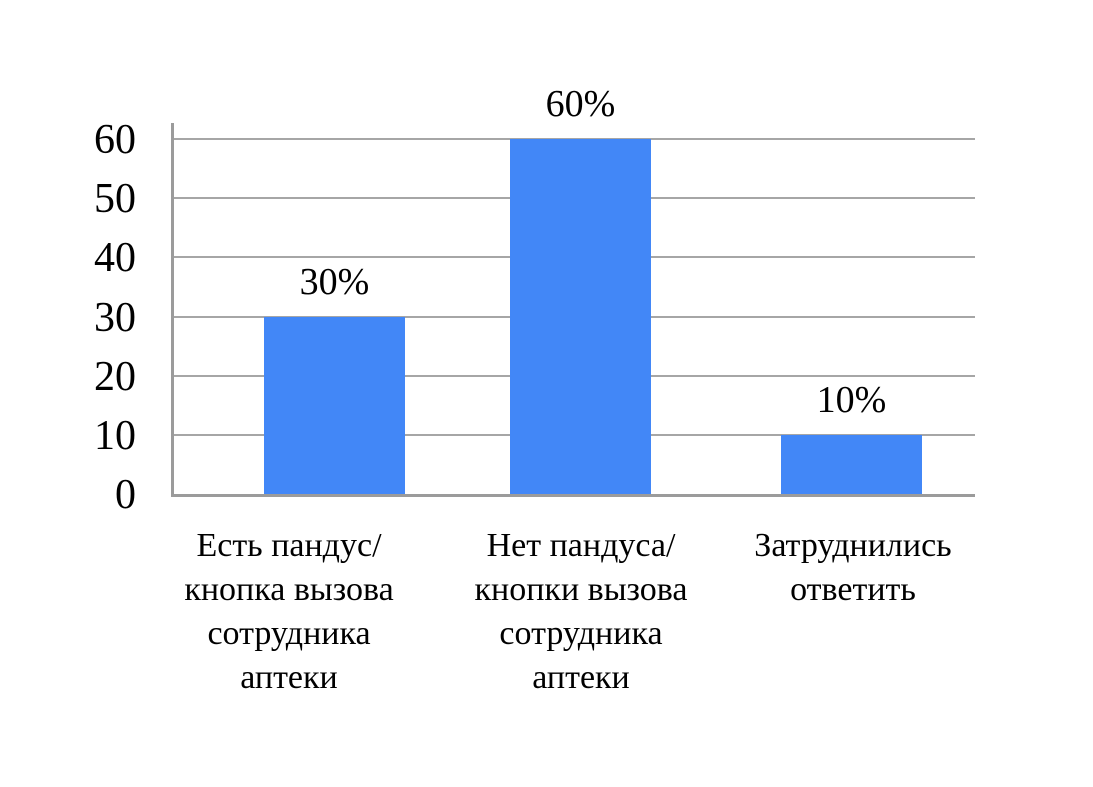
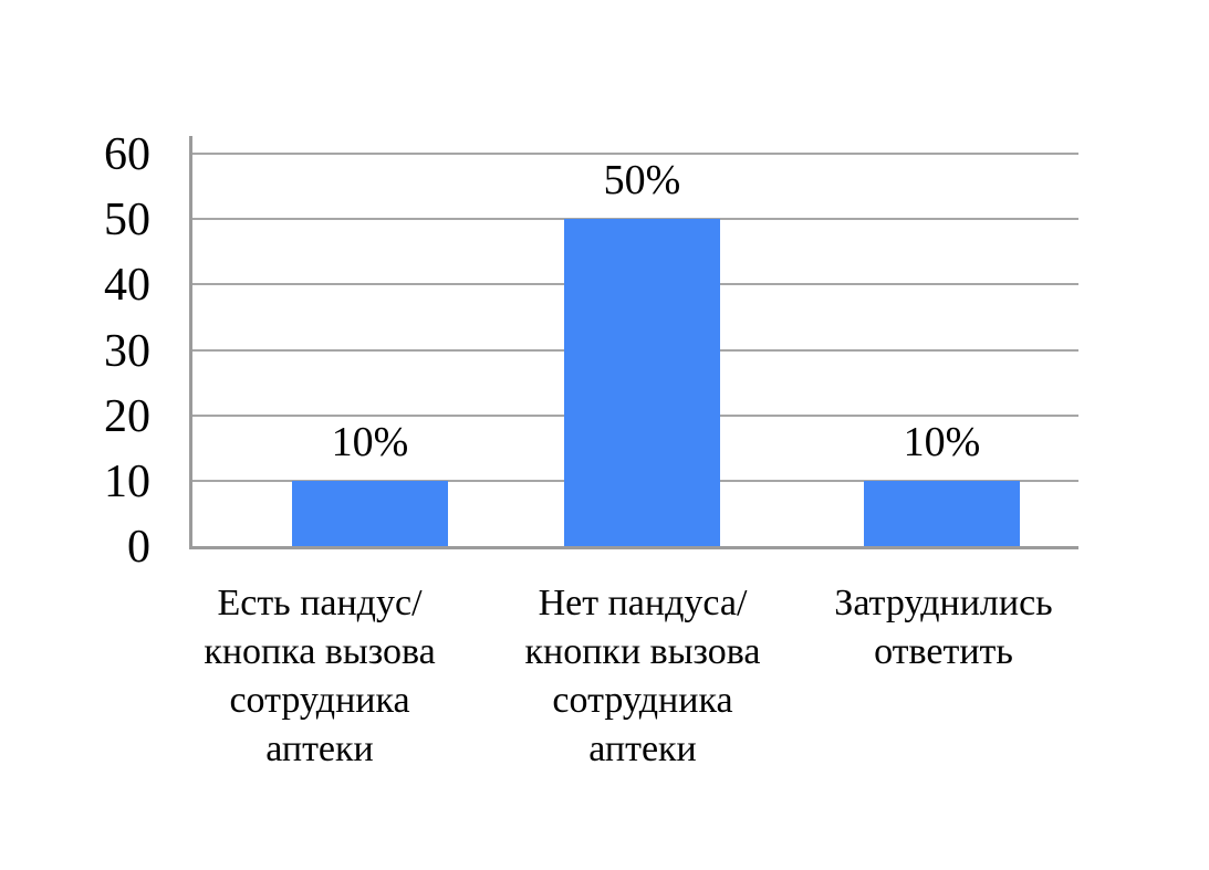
Есть пандус/ кнопка вызова сотрудника аптеки: 30% -> 10%
Нет пандуса/ кнопки вызова сотрудника аптеки: 60% -> 50%
